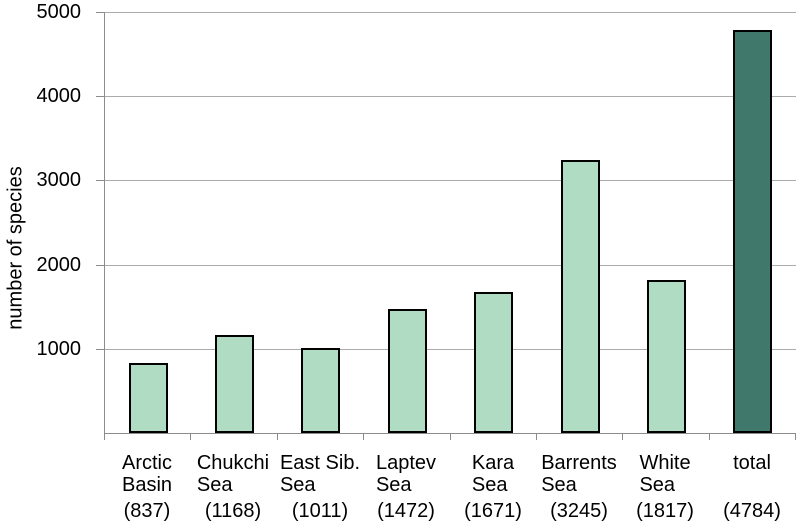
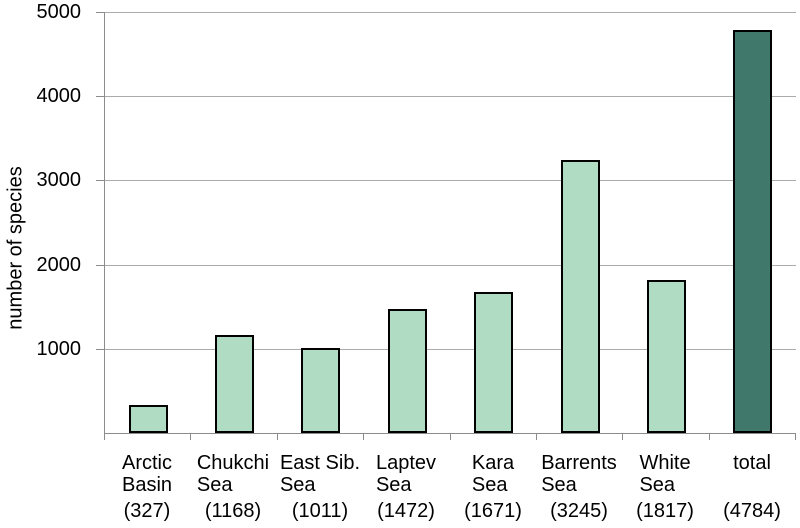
Arctic Basin: 837 -> 327
